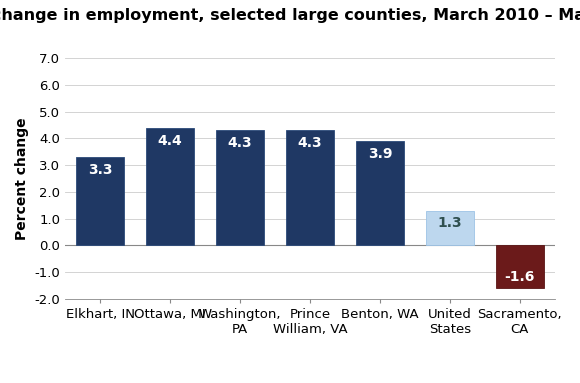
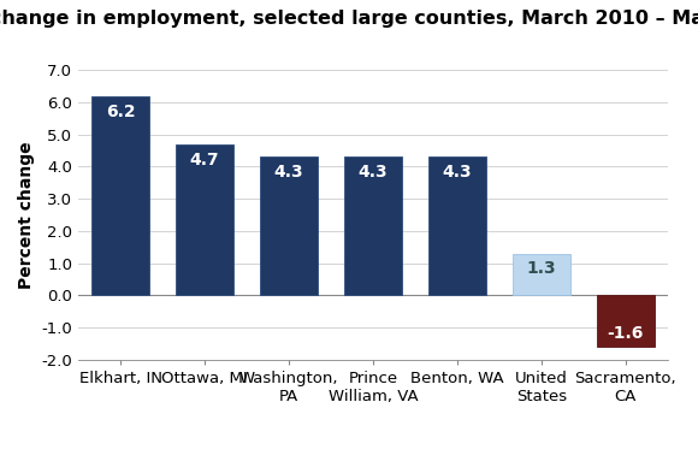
Elkhart, IN: 3.3 -> 6.2
Ottawa, MI: 4.4 -> 4.7
Benton, WA: 3.9 -> 4.3
